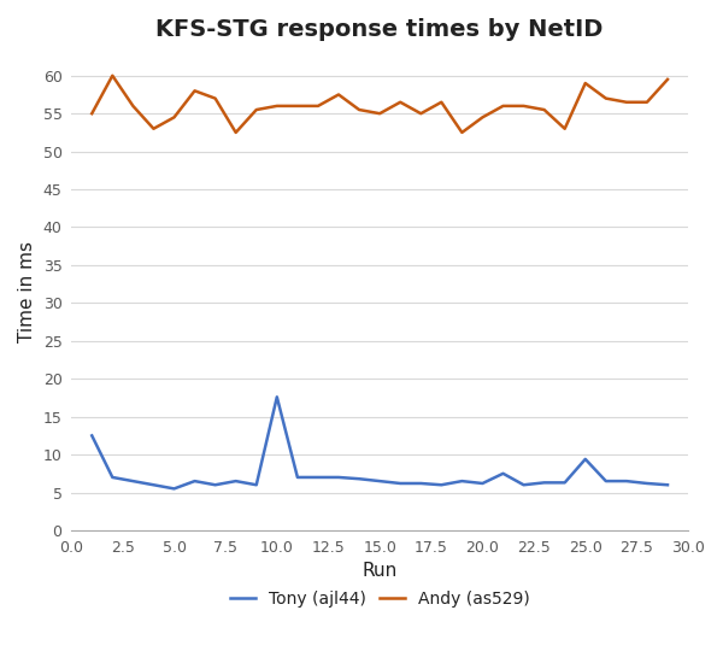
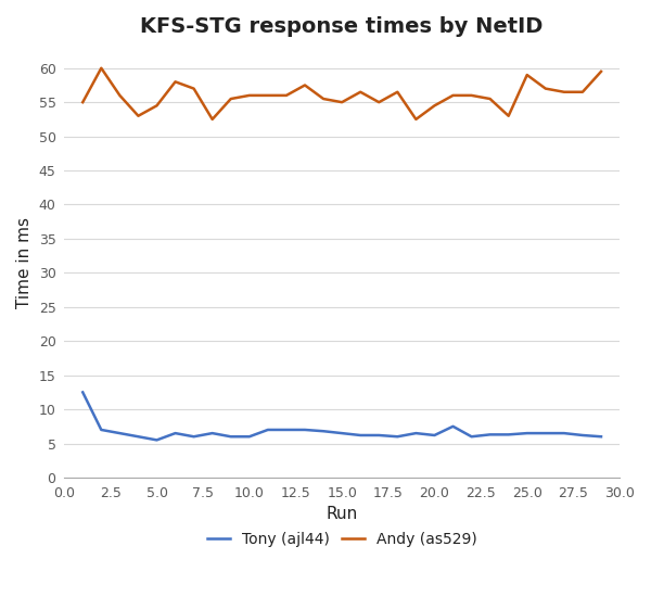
Tony (ajl44)/10.0: 17.6 -> 6.0
Tony (ajl44)/25.0: 9.4 -> 6.5
